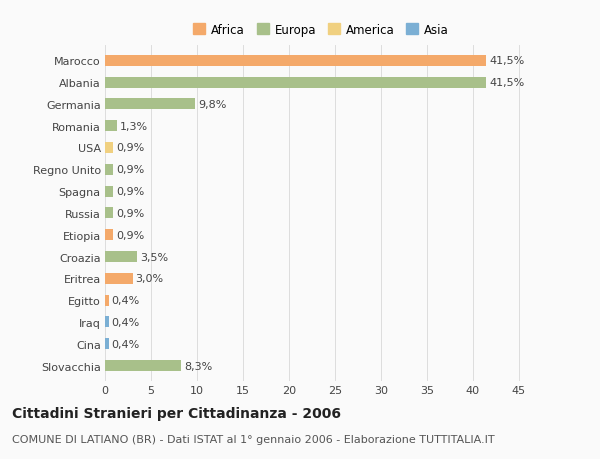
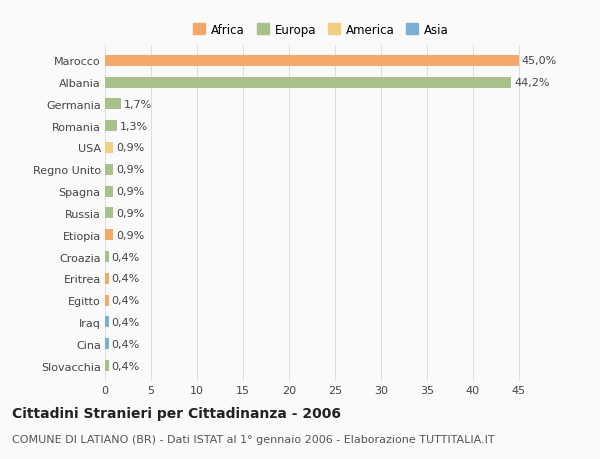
Marocco: 41,5% -> 45,0%
Albania: 41,5% -> 44,2%
Germania: 9,8% -> 1,7%
Croazia: 3,5% -> 0,4%
Eritrea: 3,0% -> 0,4%
Slovacchia: 8,3% -> 0,4%
